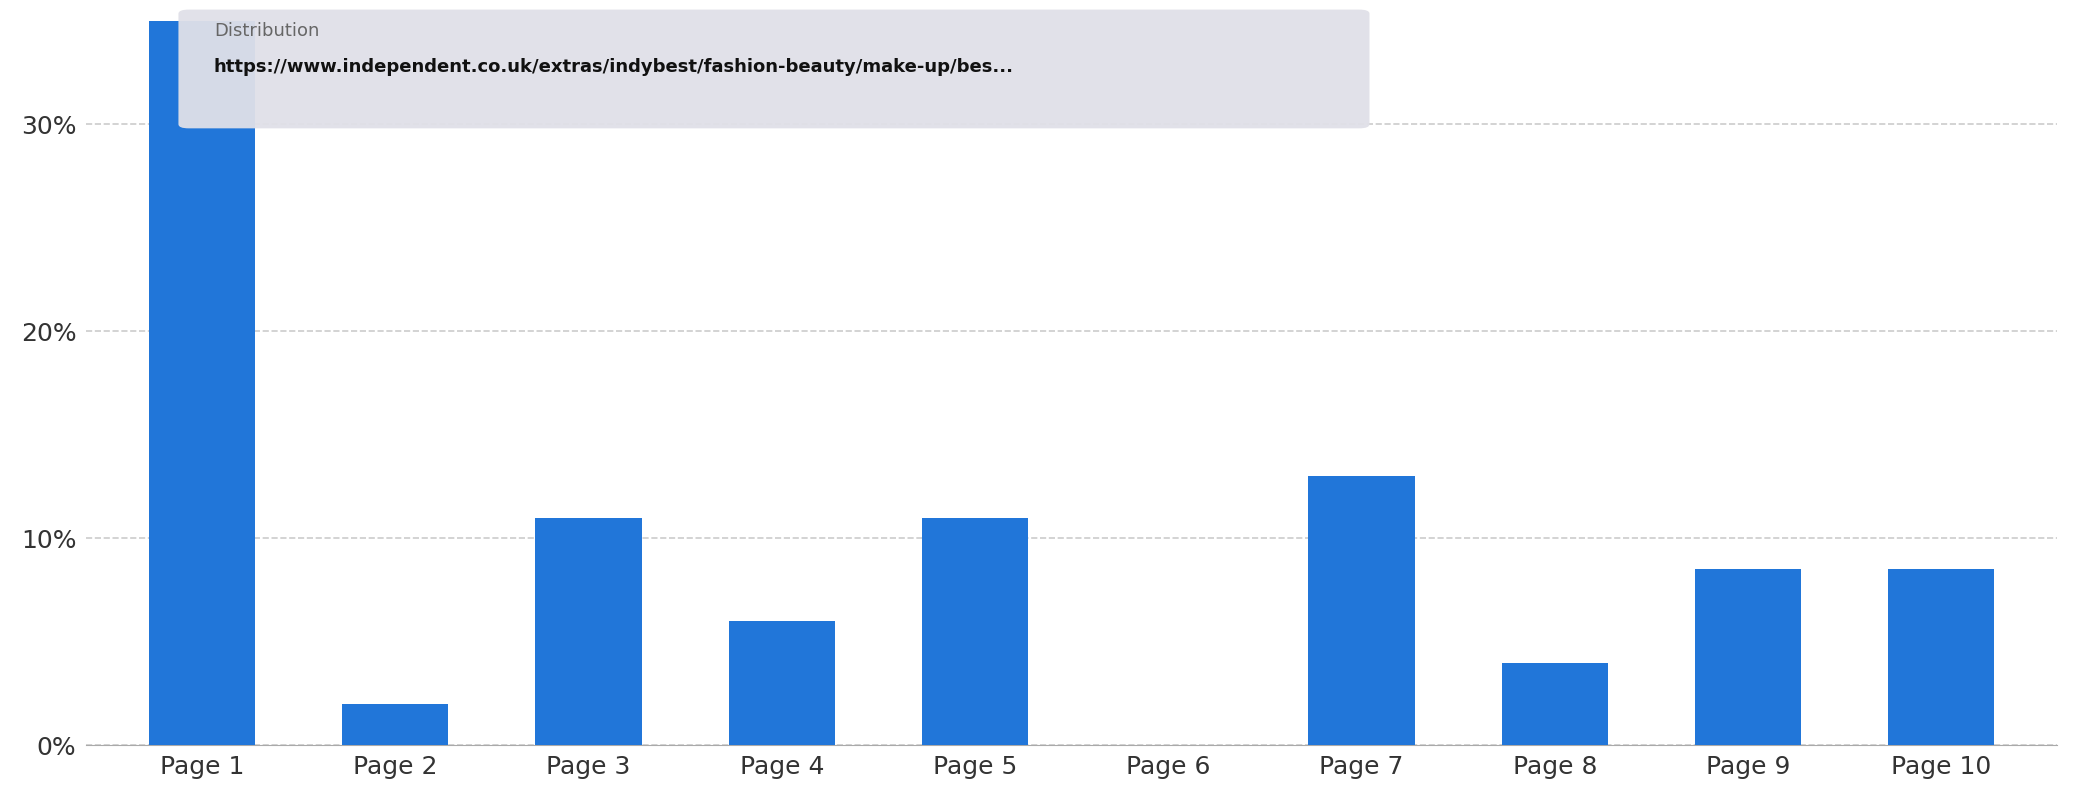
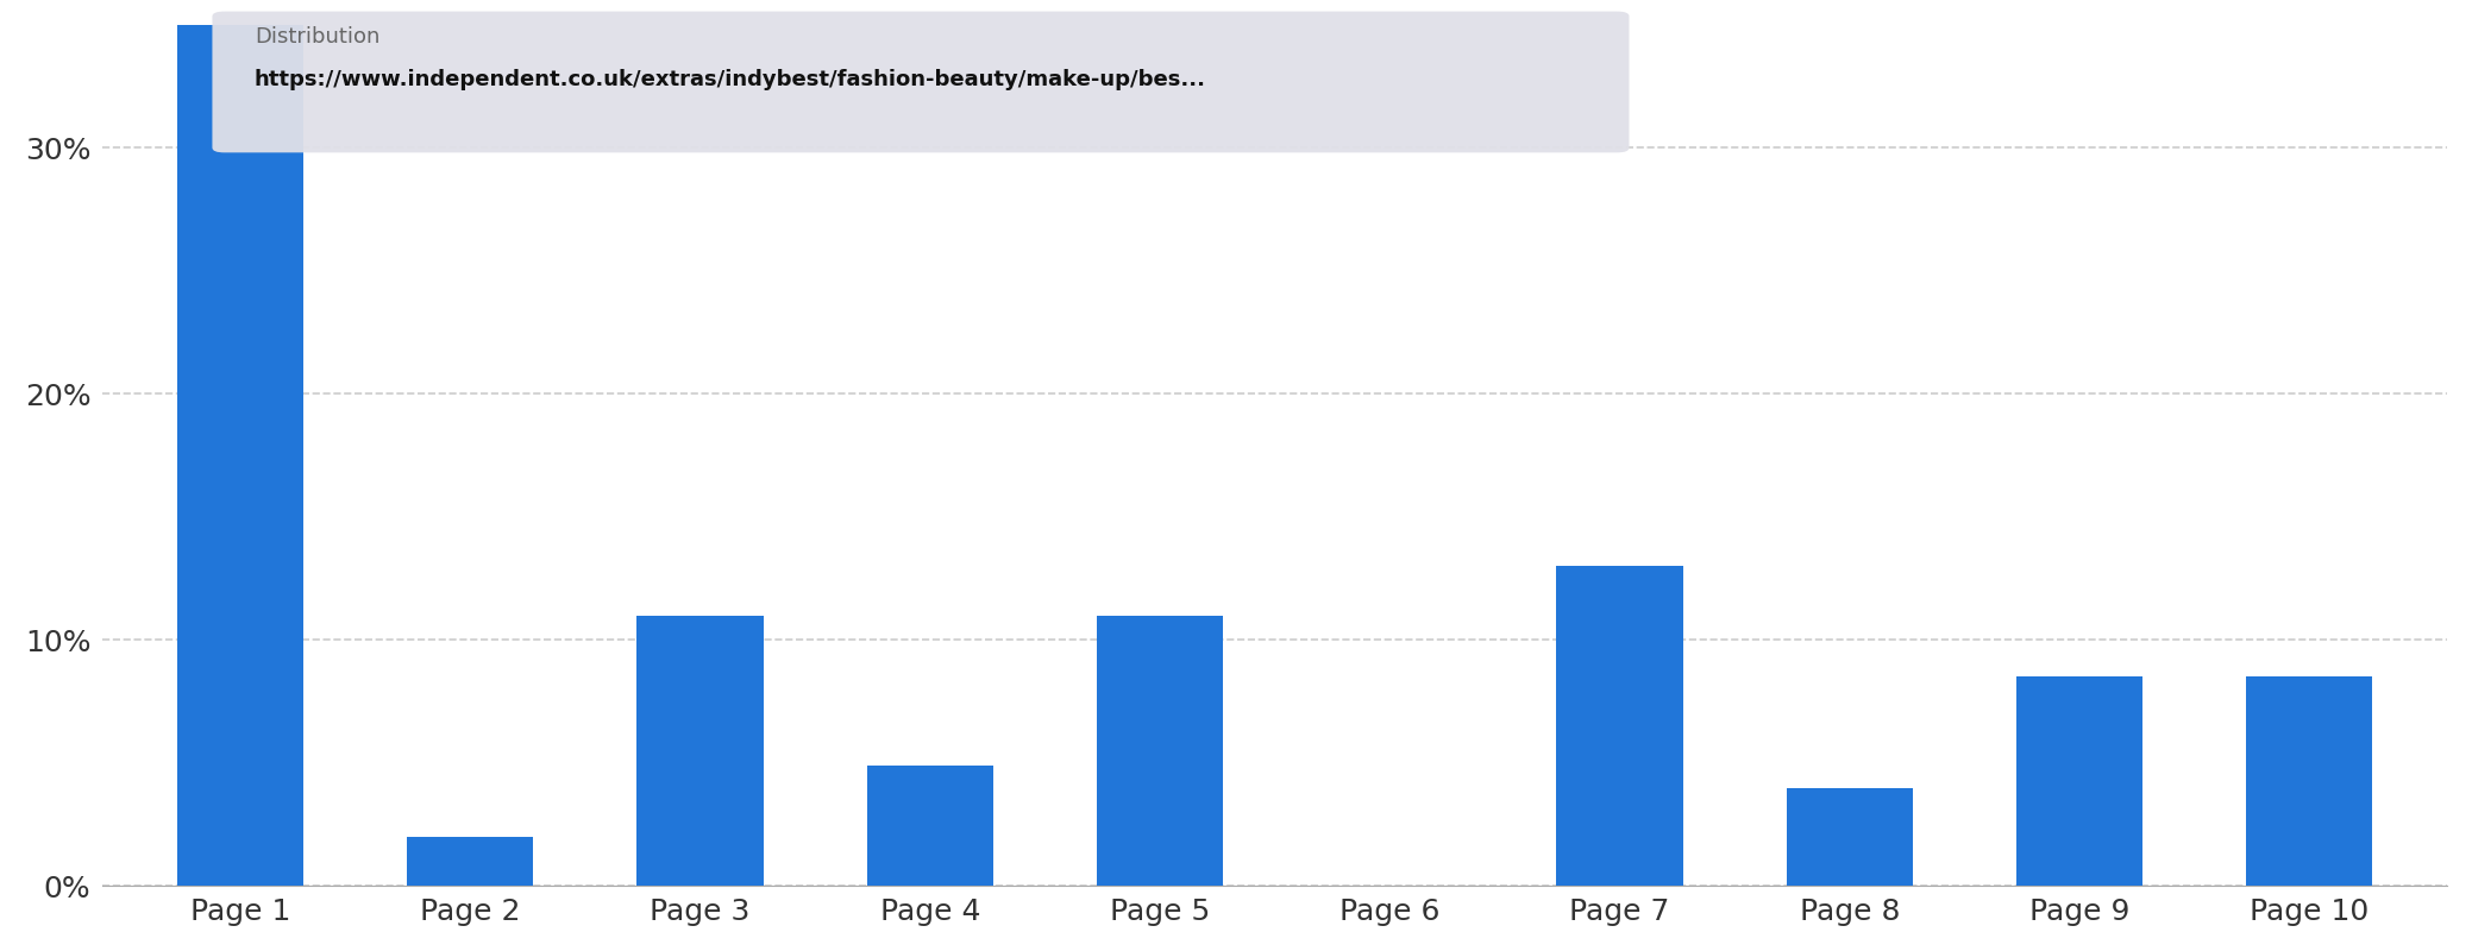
Page 4: 6.0% -> 4.9%
